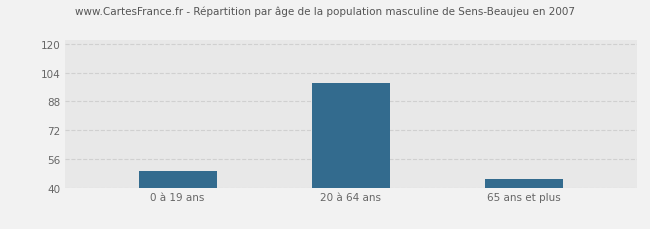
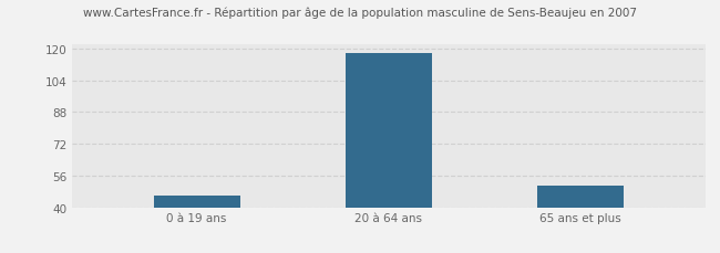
0 à 19 ans: 49 -> 46
20 à 64 ans: 98 -> 118
65 ans et plus: 45 -> 51
